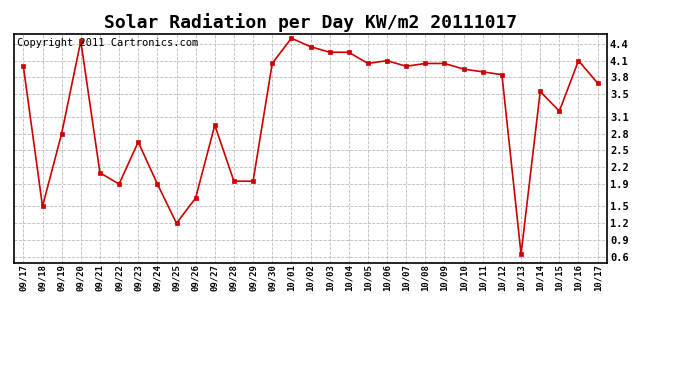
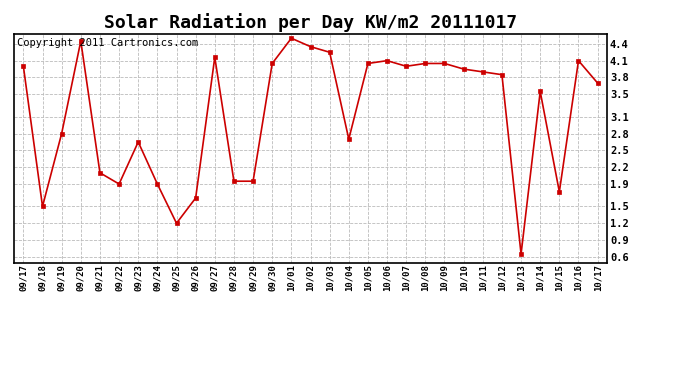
09/27: 2.95 -> 4.16
10/04: 4.25 -> 2.70
10/15: 3.20 -> 1.76
